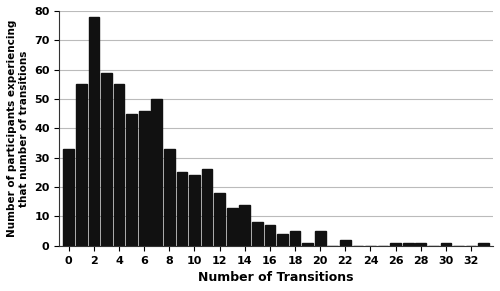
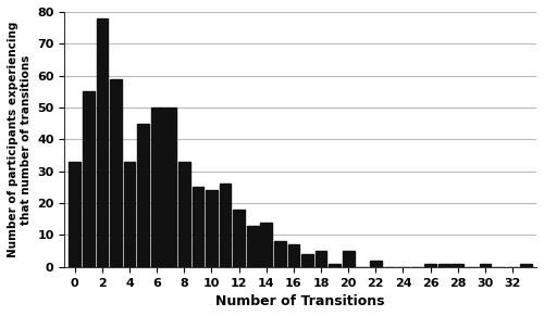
4: 55 -> 33
6: 46 -> 50
